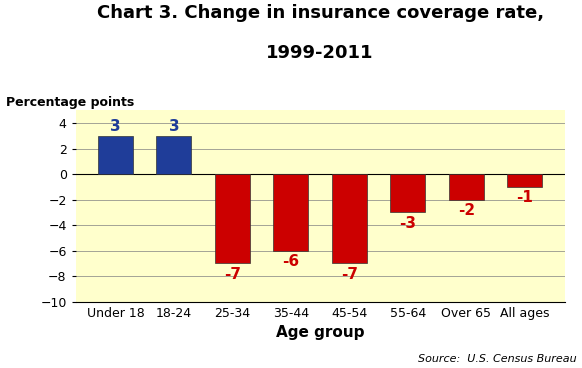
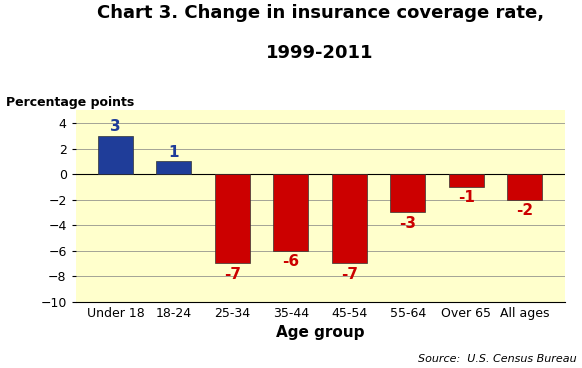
18-24: 3 -> 1
Over 65: -2 -> -1
All ages: -1 -> -2
